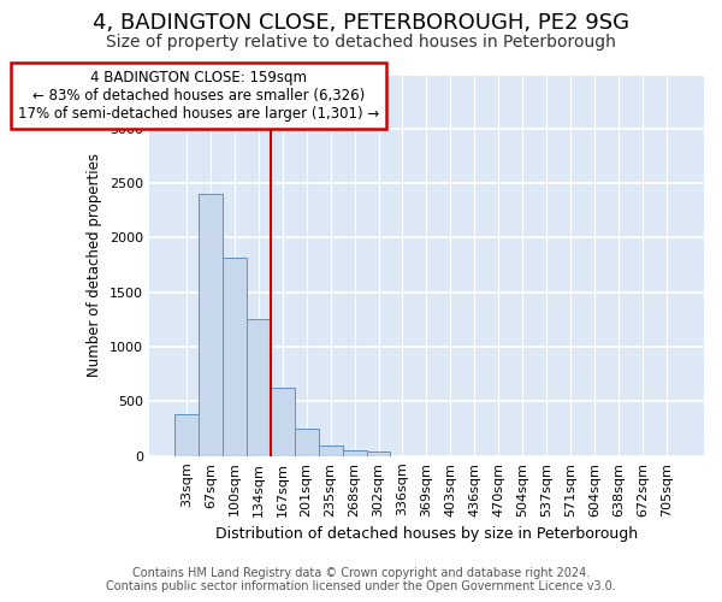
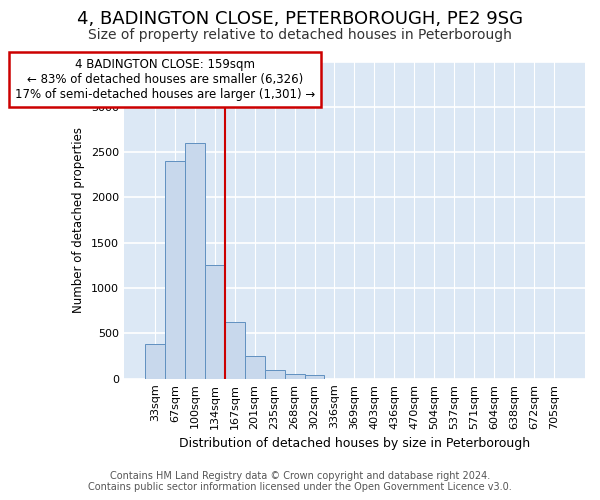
100sqm: 1820 -> 2600
